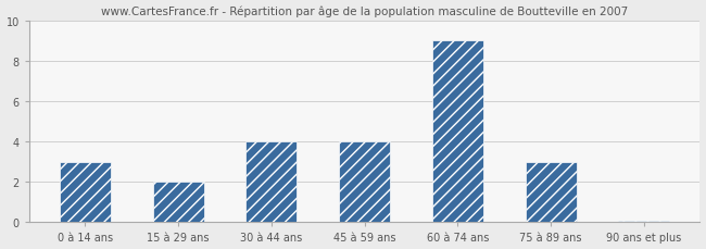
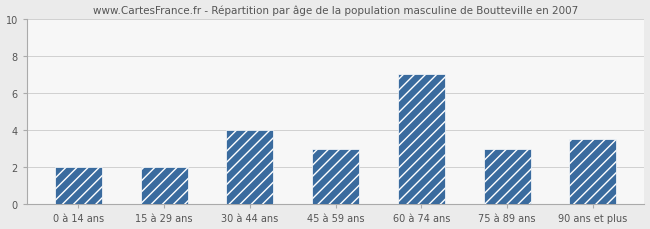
0 à 14 ans: 3.0 -> 2.0
45 à 59 ans: 4.0 -> 3.0
60 à 74 ans: 9.0 -> 7.0
90 ans et plus: 0.1 -> 3.5
